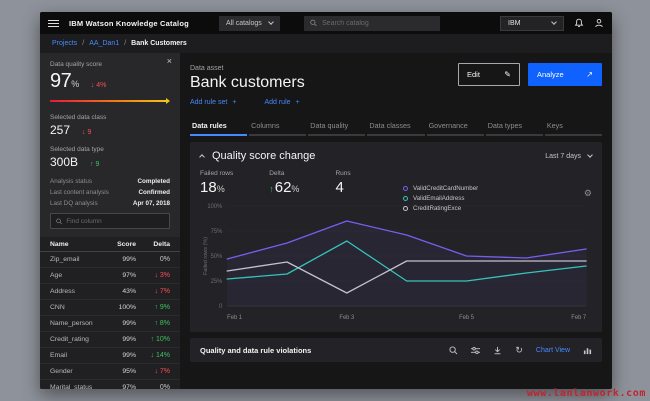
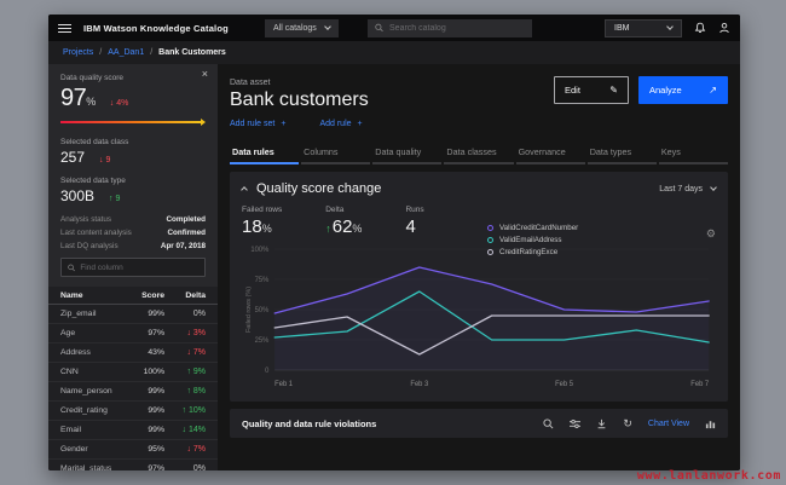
ValidEmailAddress/Feb 7: 40% -> 23%
